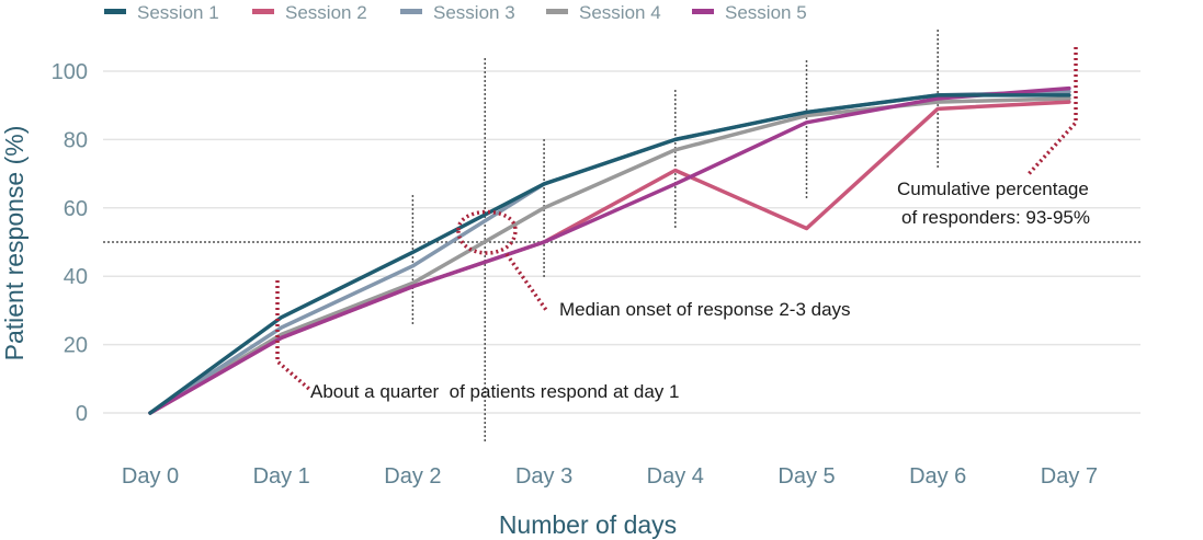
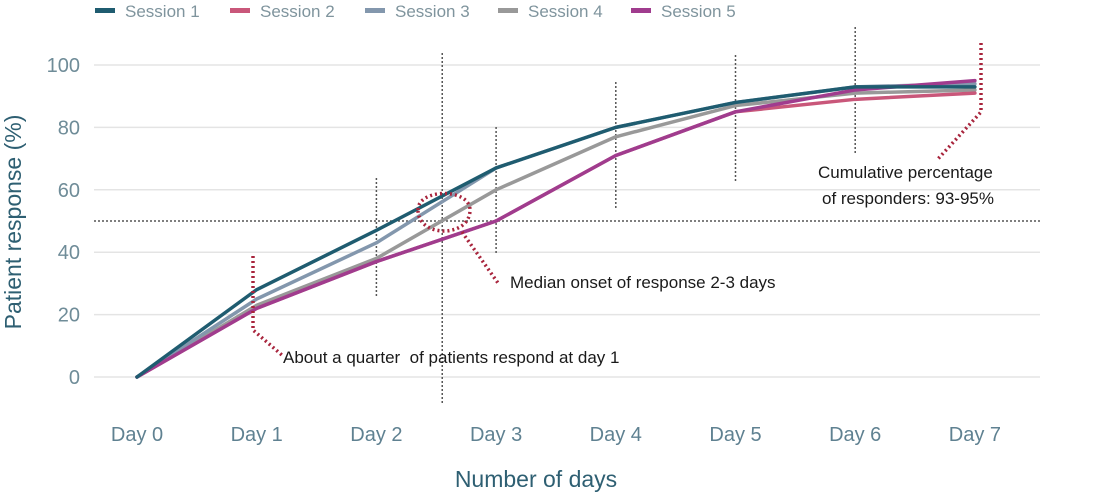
Session 5/Day 4: 67 -> 71
Session 2/Day 5: 54 -> 85
